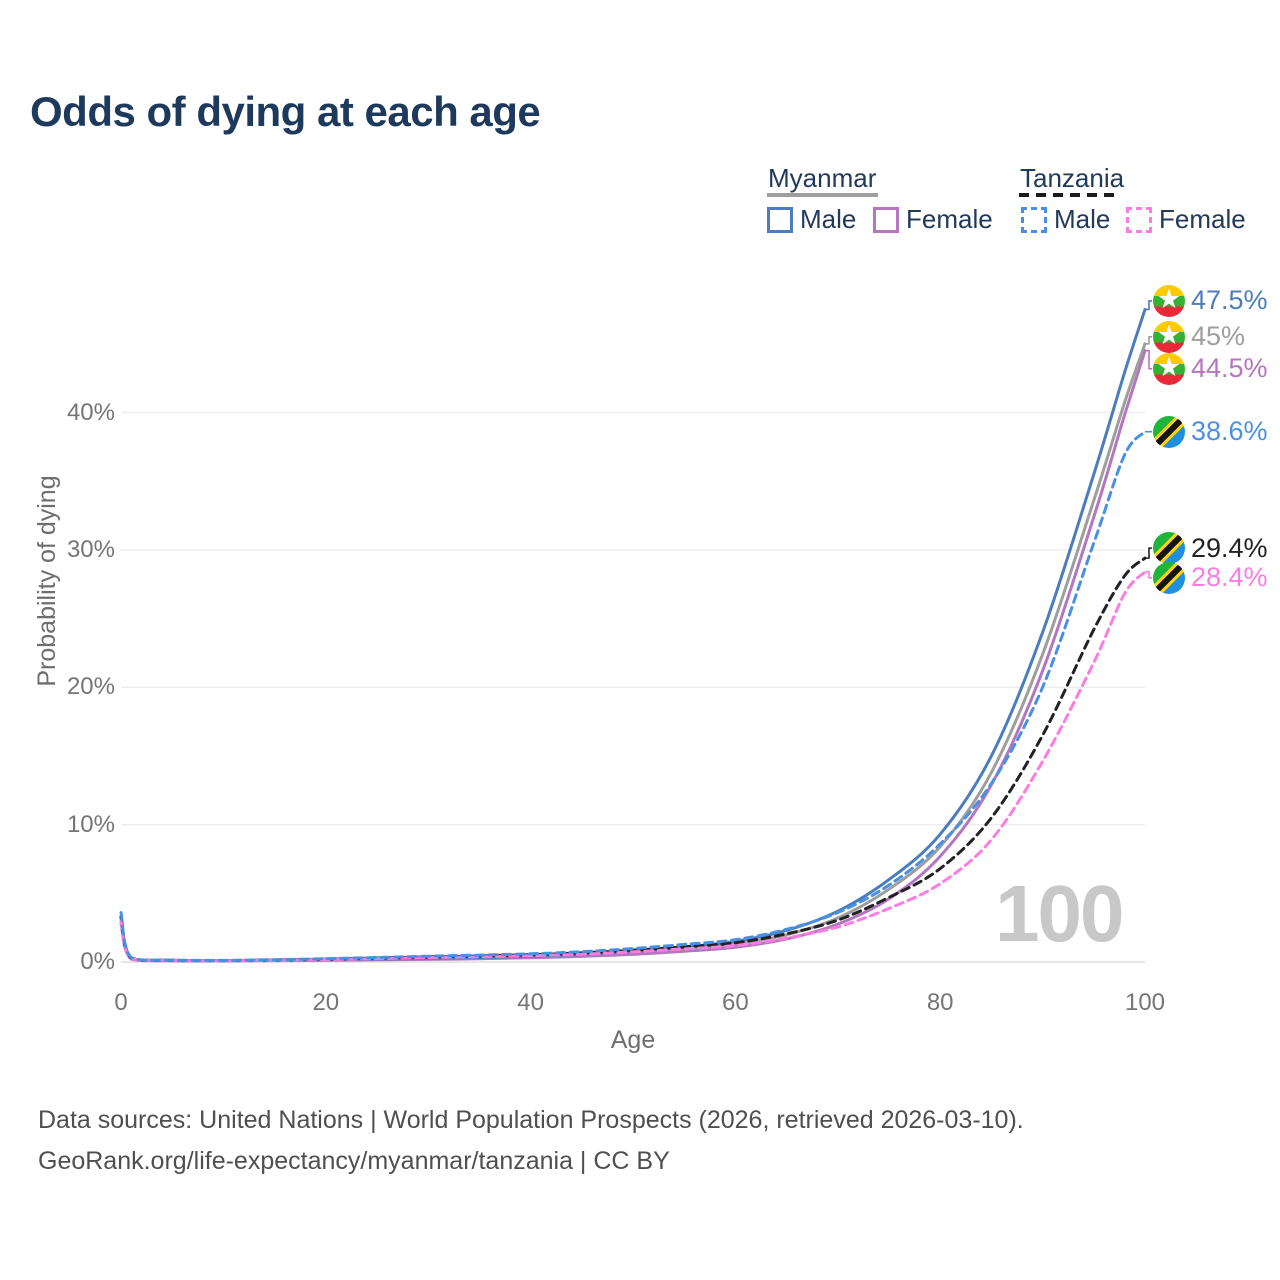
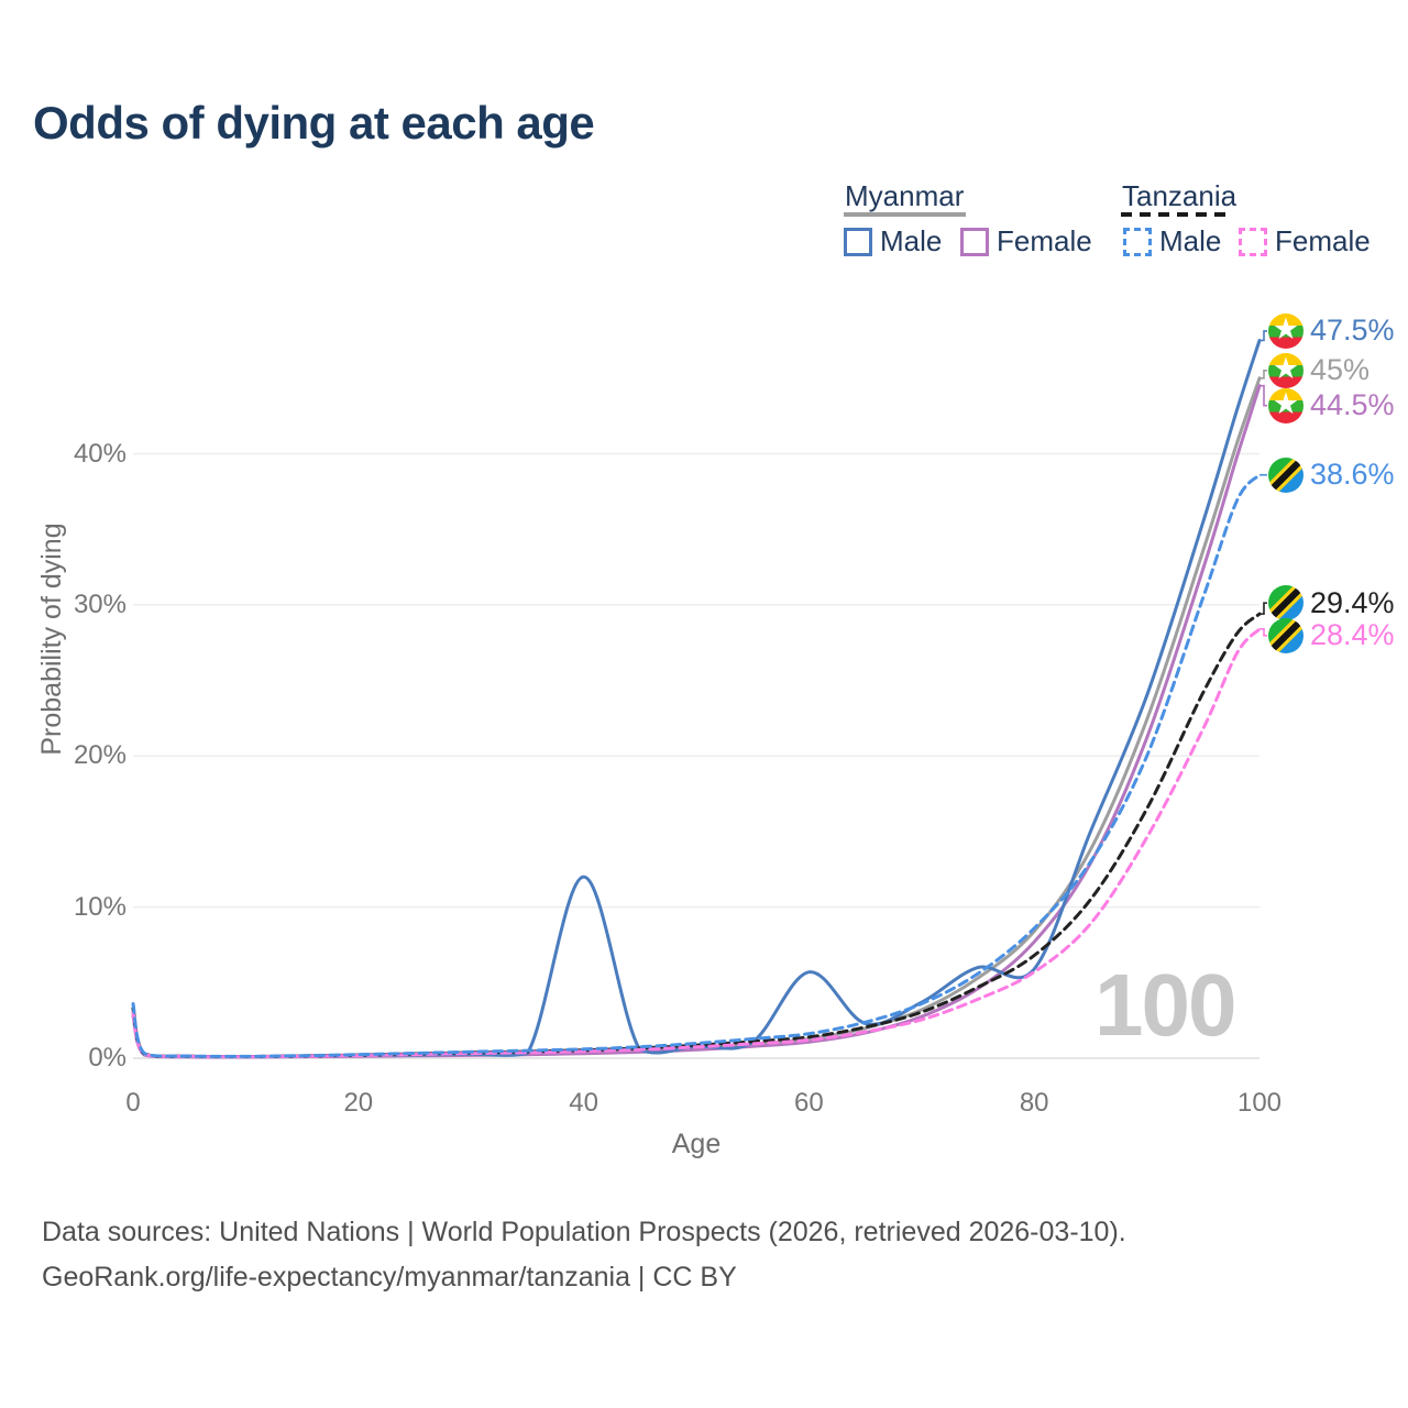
Myanmar Male/40: 0.4% -> 12.0%
Myanmar Male/60: 1.5% -> 5.7%
Myanmar Male/80: 9.3% -> 5.9%
